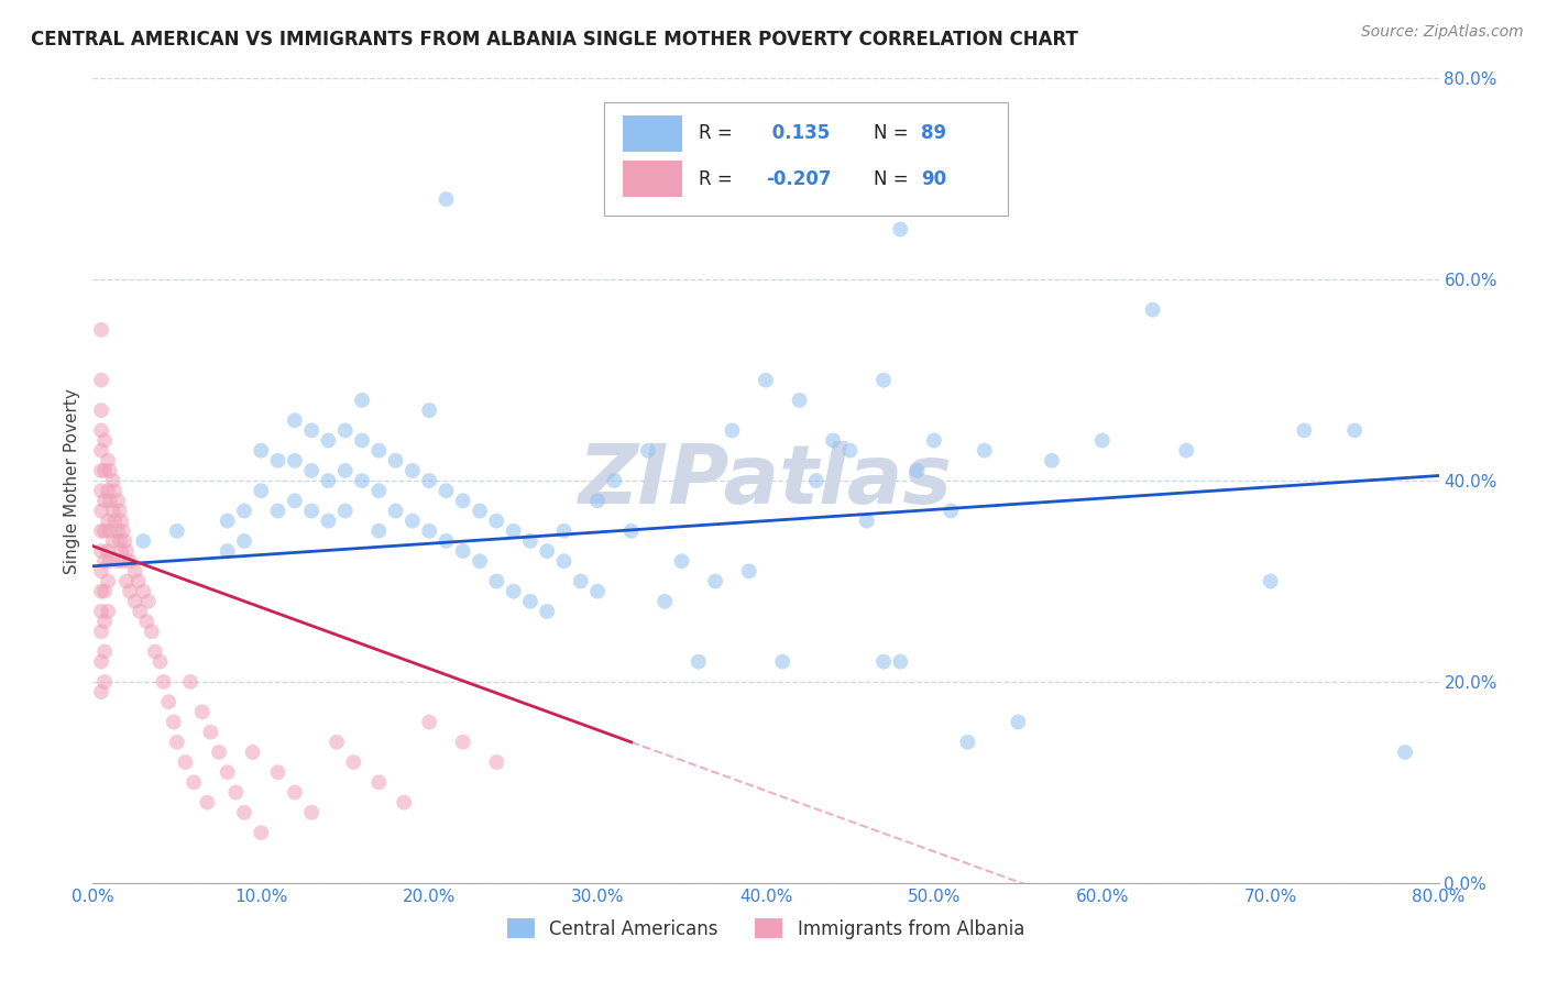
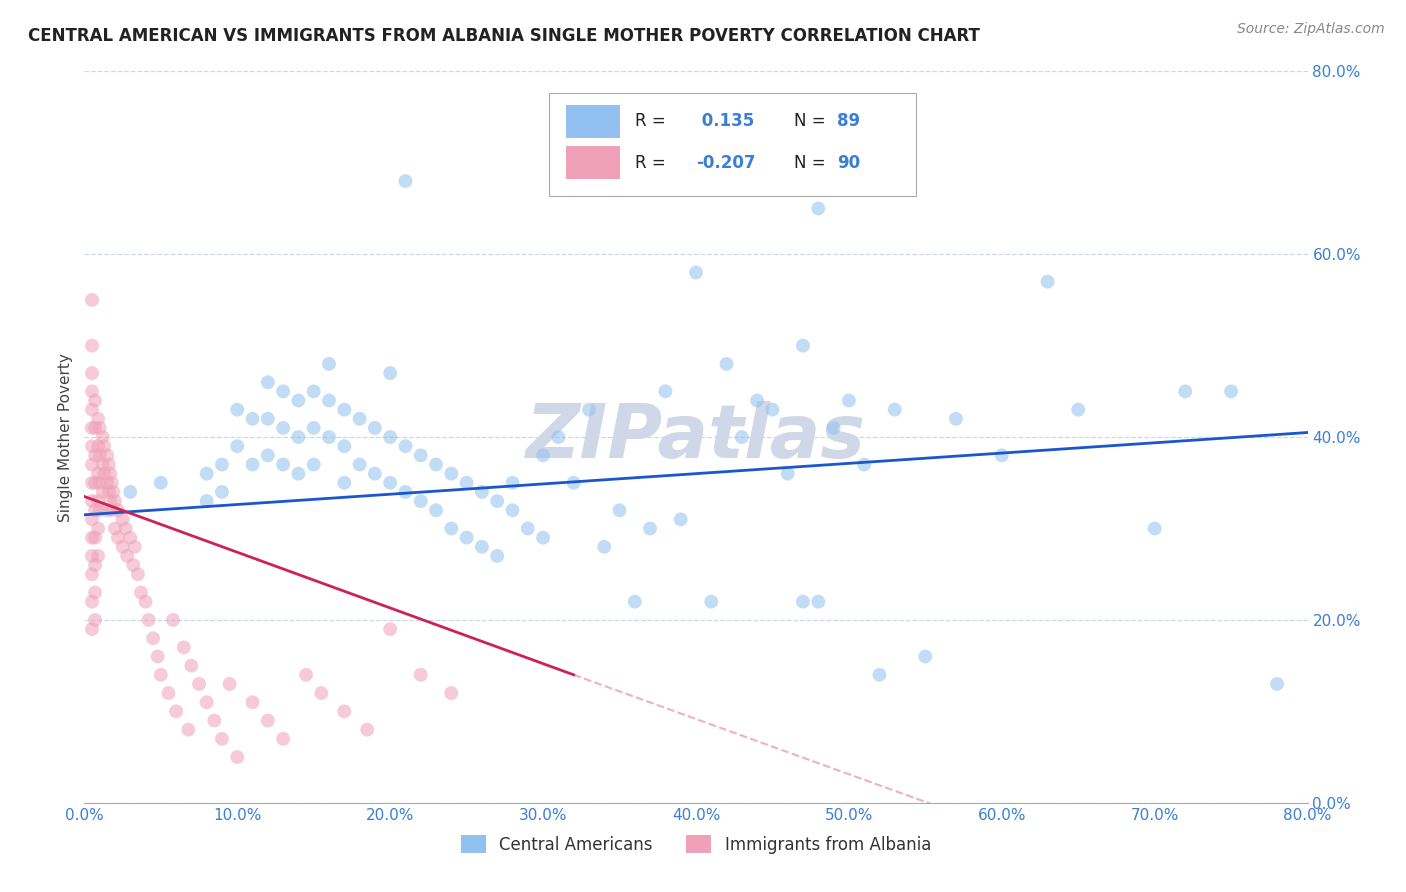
Immigrants from Albania/20.0%: 16% -> 19%
Central Americans/40.0%: 50% -> 58%
Central Americans/60.0%: 44% -> 38%
